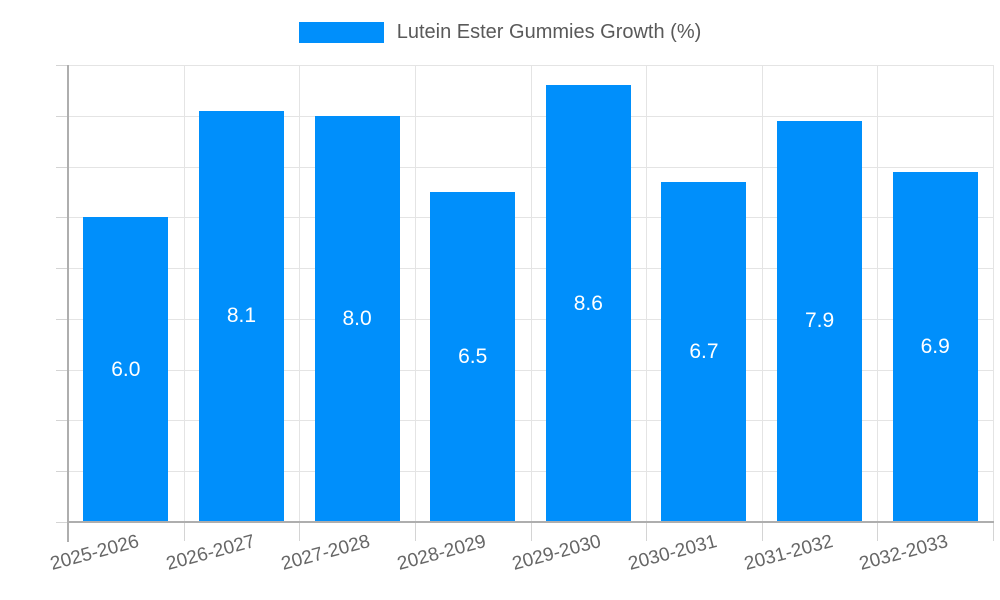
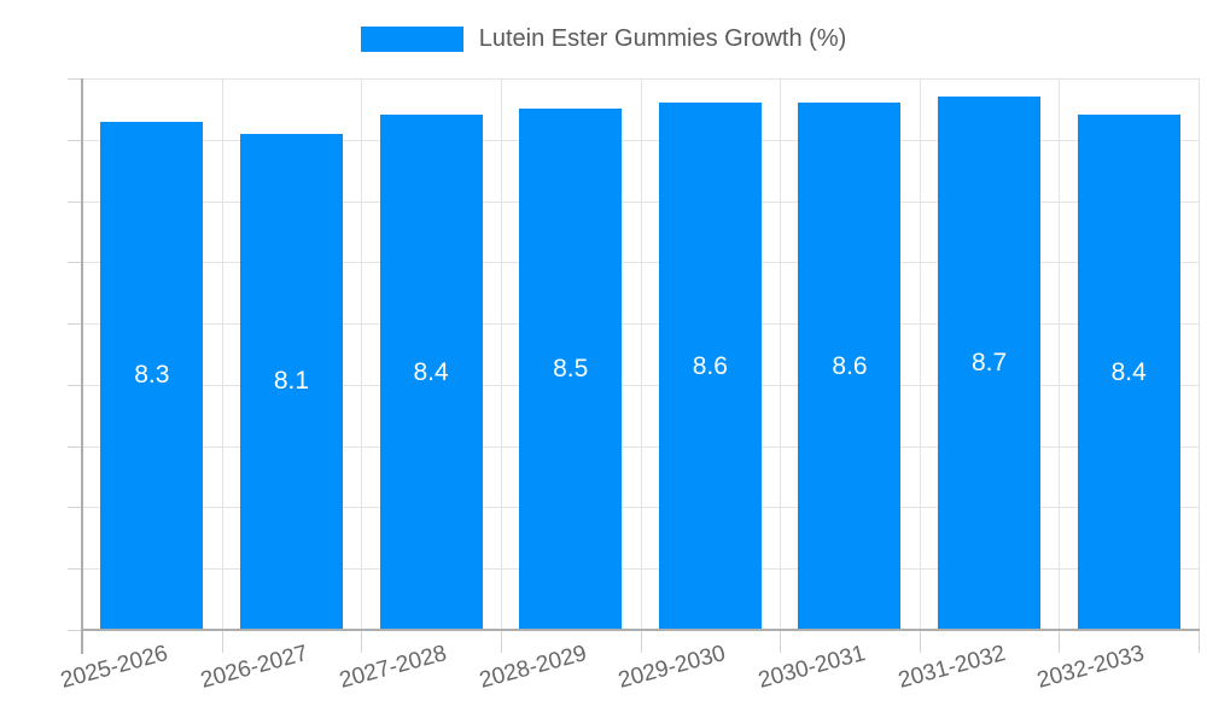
2025-2026: 6.0 -> 8.3
2027-2028: 8.0 -> 8.4
2028-2029: 6.5 -> 8.5
2030-2031: 6.7 -> 8.6
2031-2032: 7.9 -> 8.7
2032-2033: 6.9 -> 8.4
